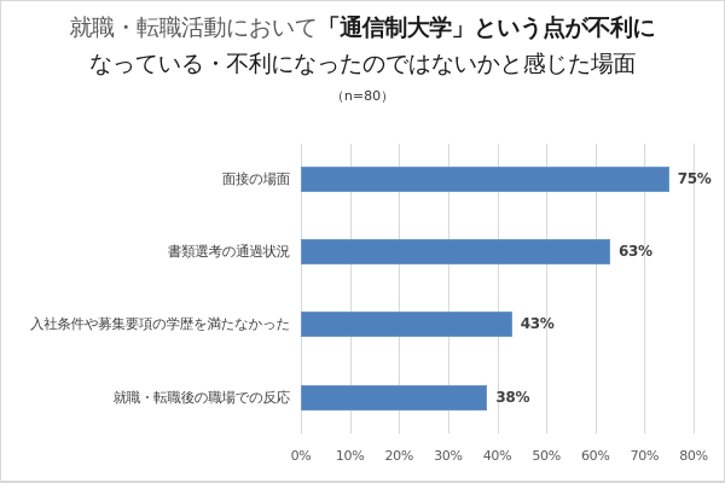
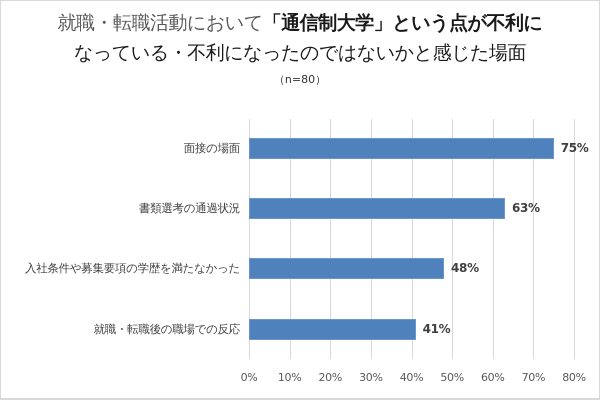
入社条件や募集要項の学歴を満たなかった: 43% -> 48%
就職・転職後の職場での反応: 38% -> 41%
